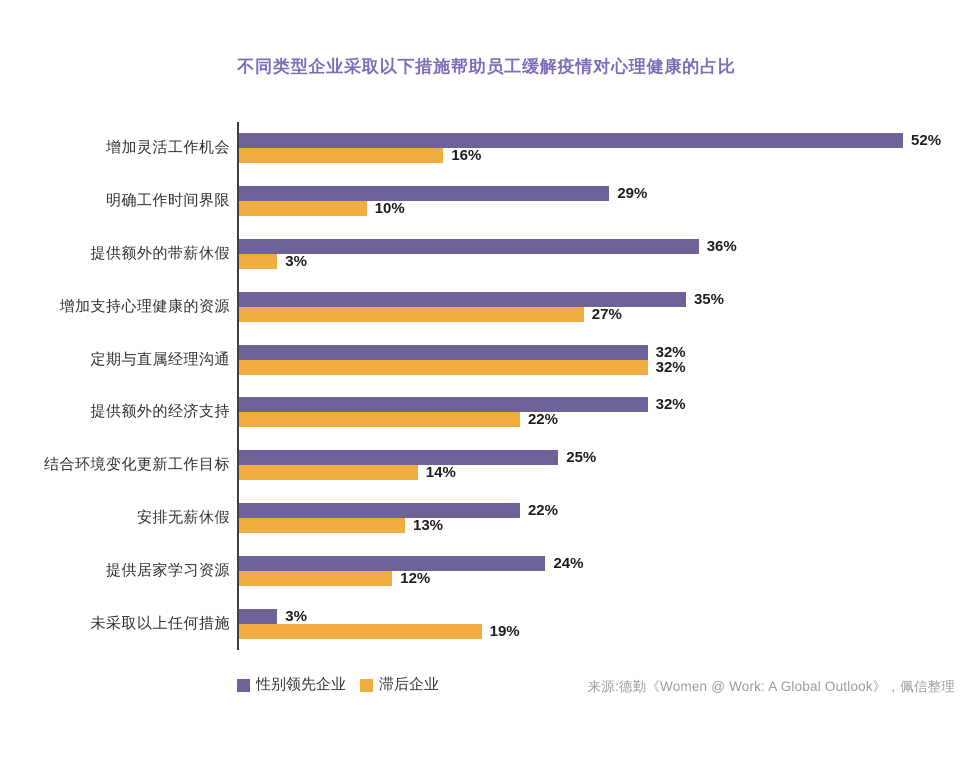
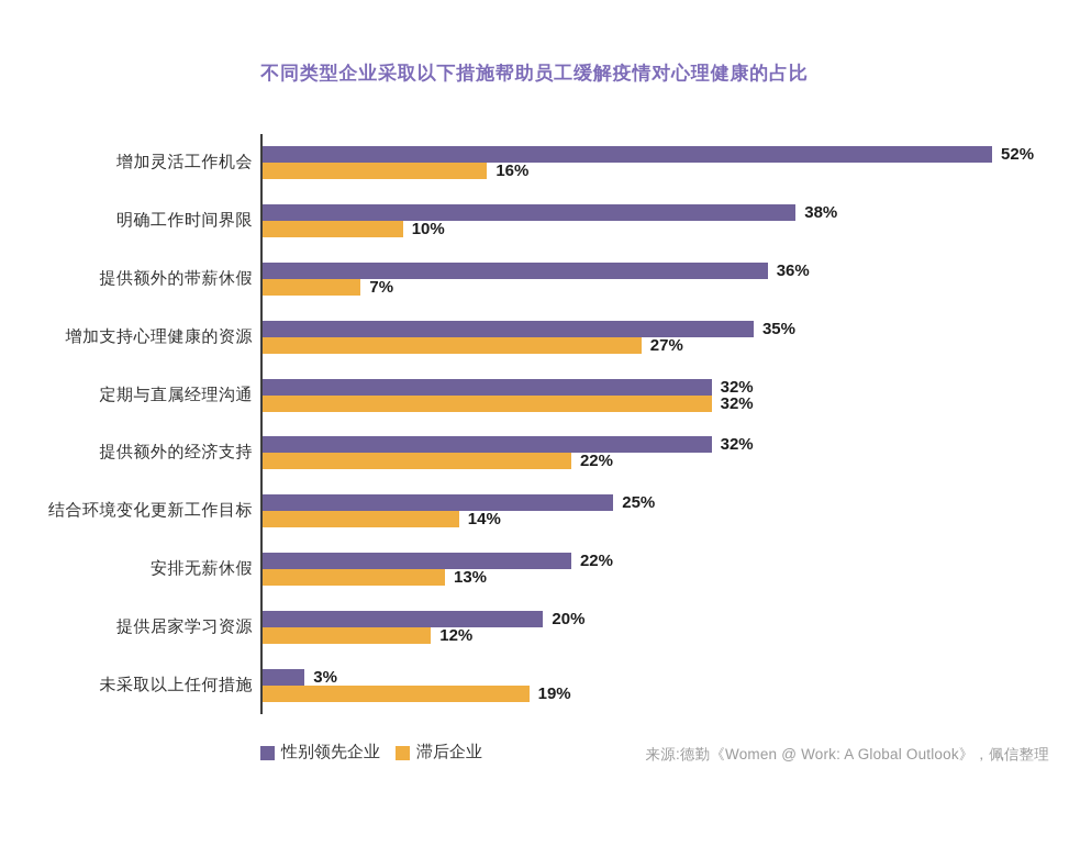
性别领先企业/明确工作时间界限: 29% -> 38%
滞后企业/提供额外的带薪休假: 3% -> 7%
性别领先企业/提供居家学习资源: 24% -> 20%
